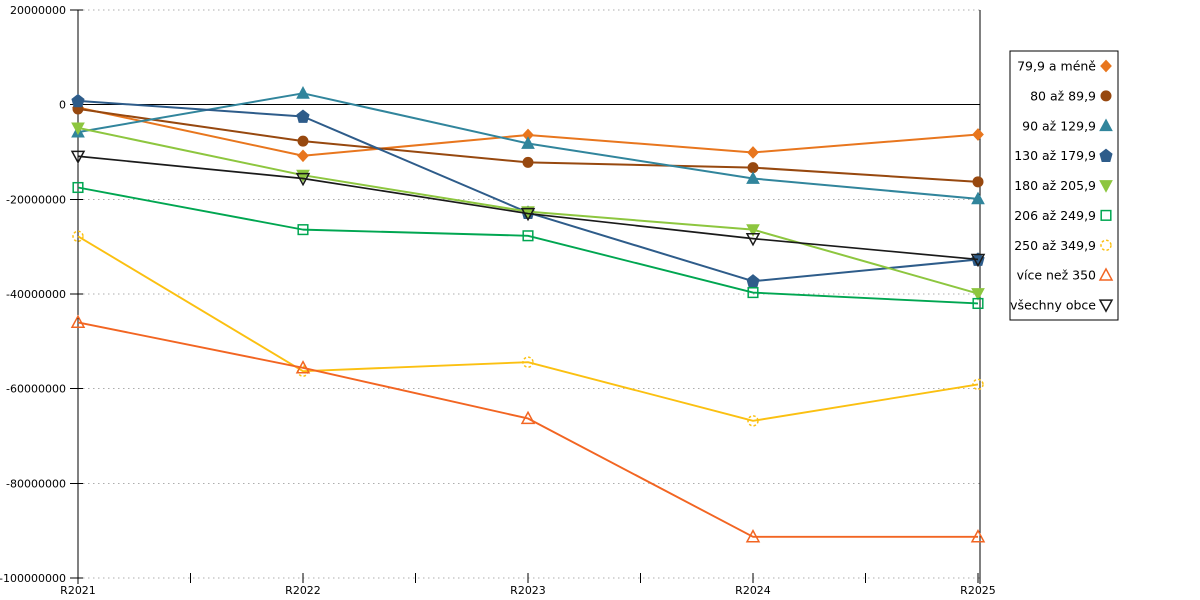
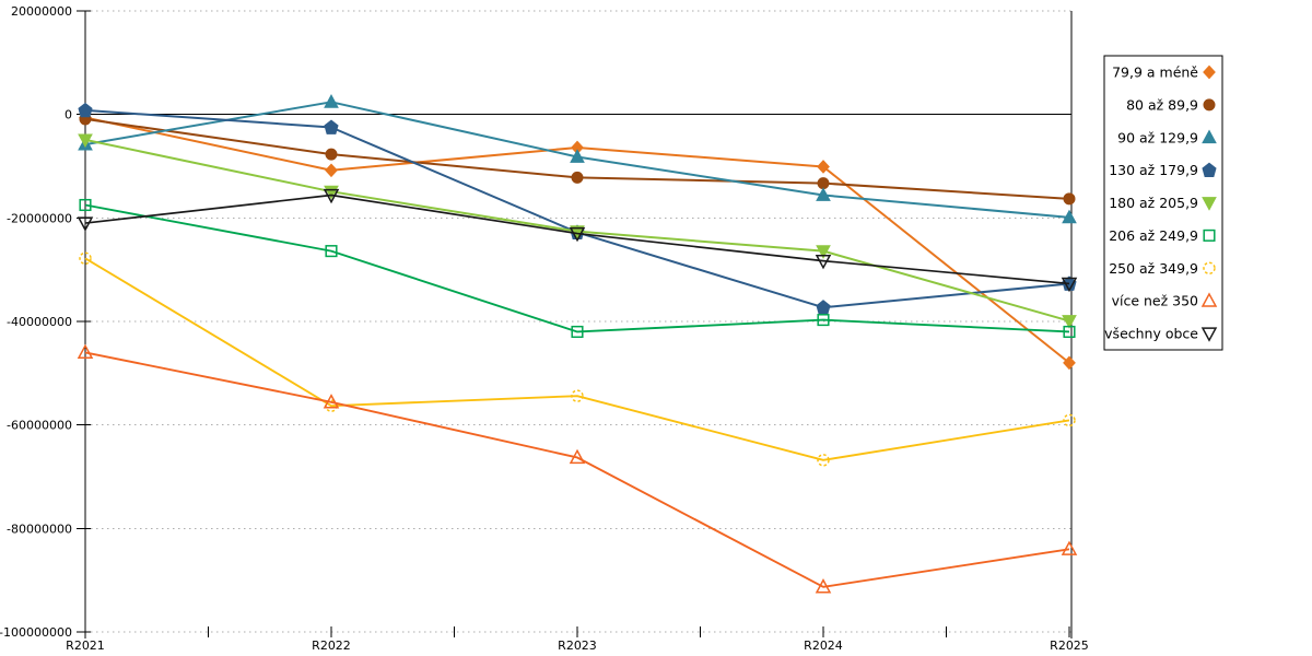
všechny obce/R2021: -11000000 -> -21000000
206 až 249,9/R2023: -28000000 -> -42000000
79,9 a méně/R2025: -6000000 -> -48000000
více než 350/R2025: -91000000 -> -84000000
